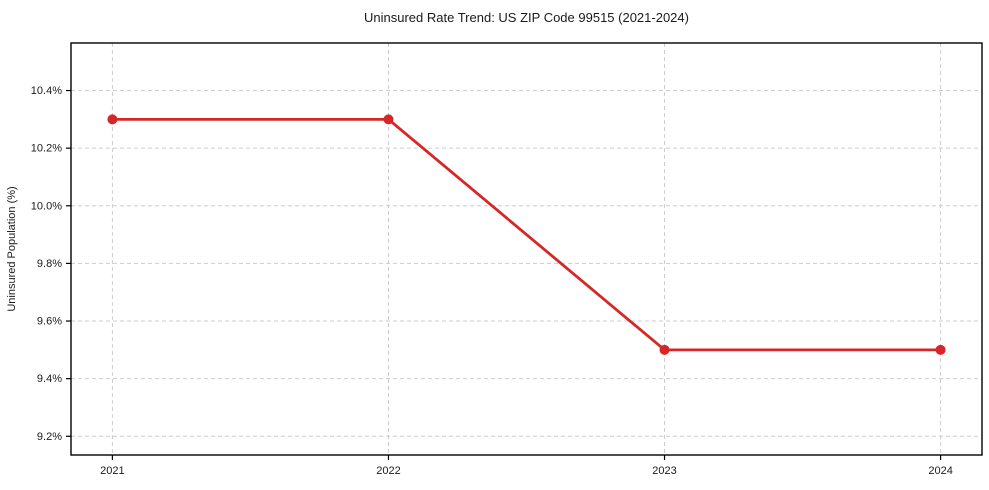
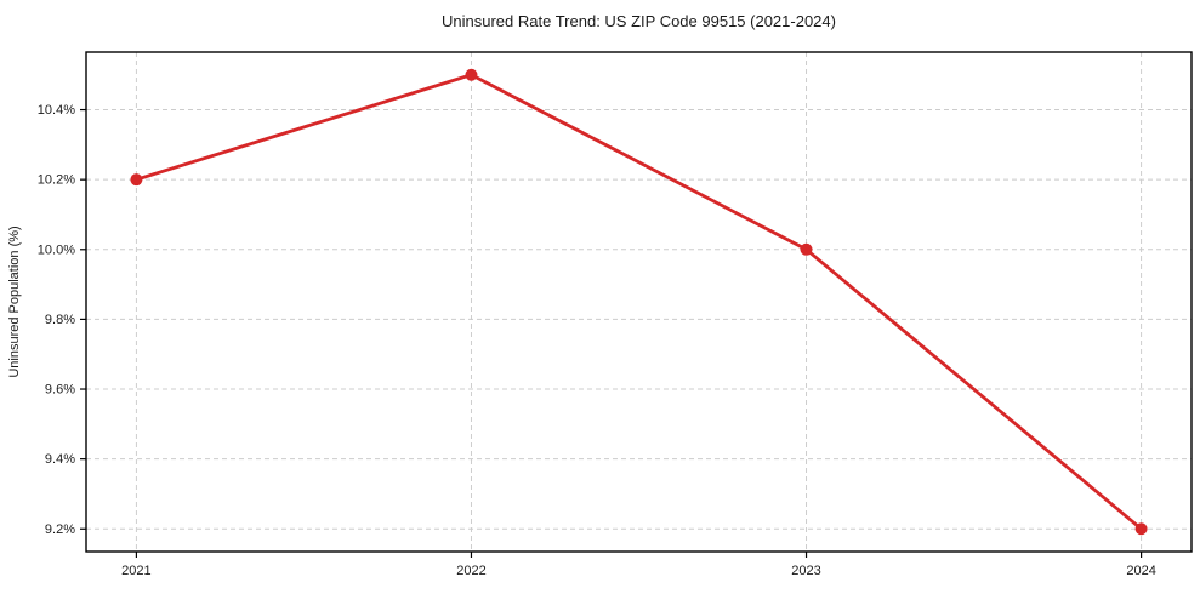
2021: 10.3% -> 10.2%
2022: 10.3% -> 10.5%
2023: 9.5% -> 10.0%
2024: 9.5% -> 9.2%
